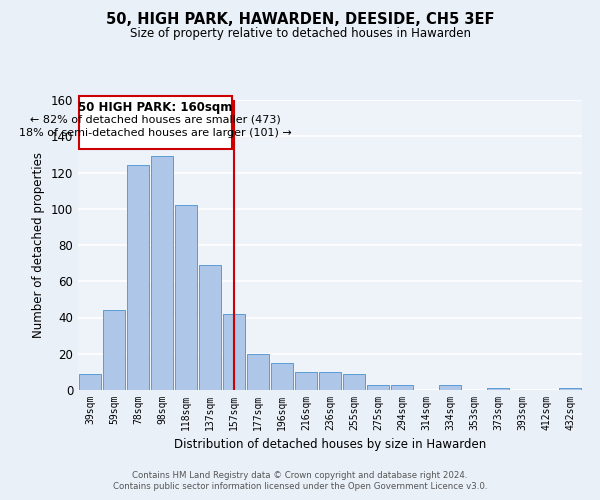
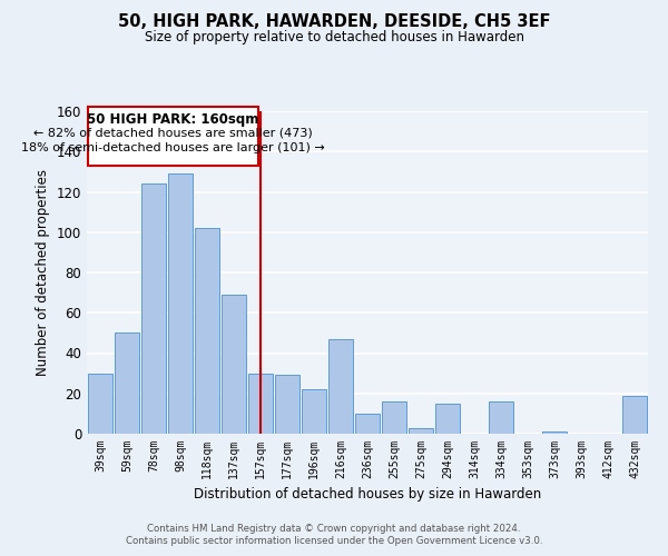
39sqm: 9 -> 30
59sqm: 44 -> 50
157sqm: 42 -> 30
177sqm: 20 -> 29
196sqm: 15 -> 22
216sqm: 10 -> 47
255sqm: 9 -> 16
294sqm: 3 -> 15
334sqm: 3 -> 16
432sqm: 1 -> 19
